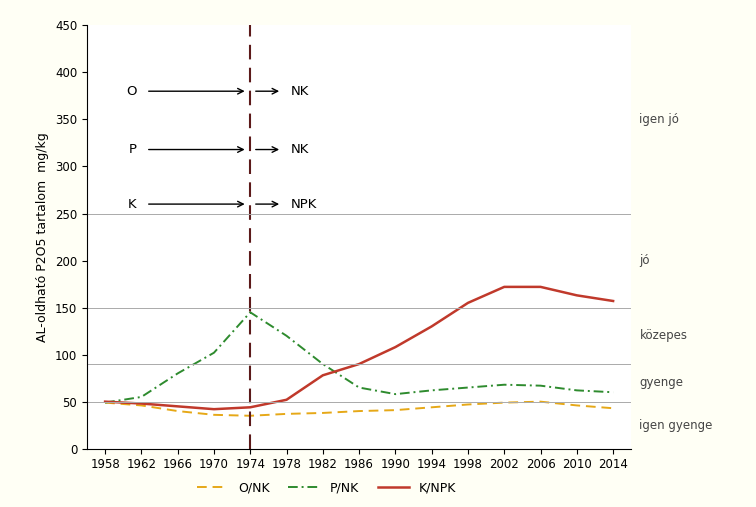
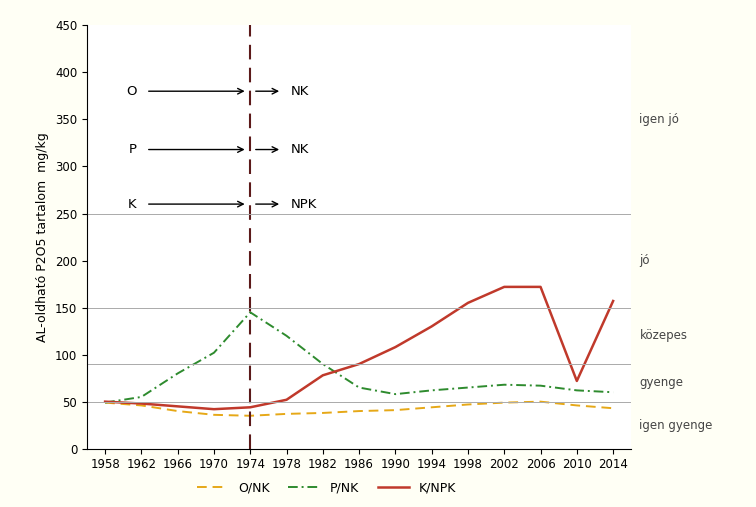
K/NPK/2010: 163 -> 72
